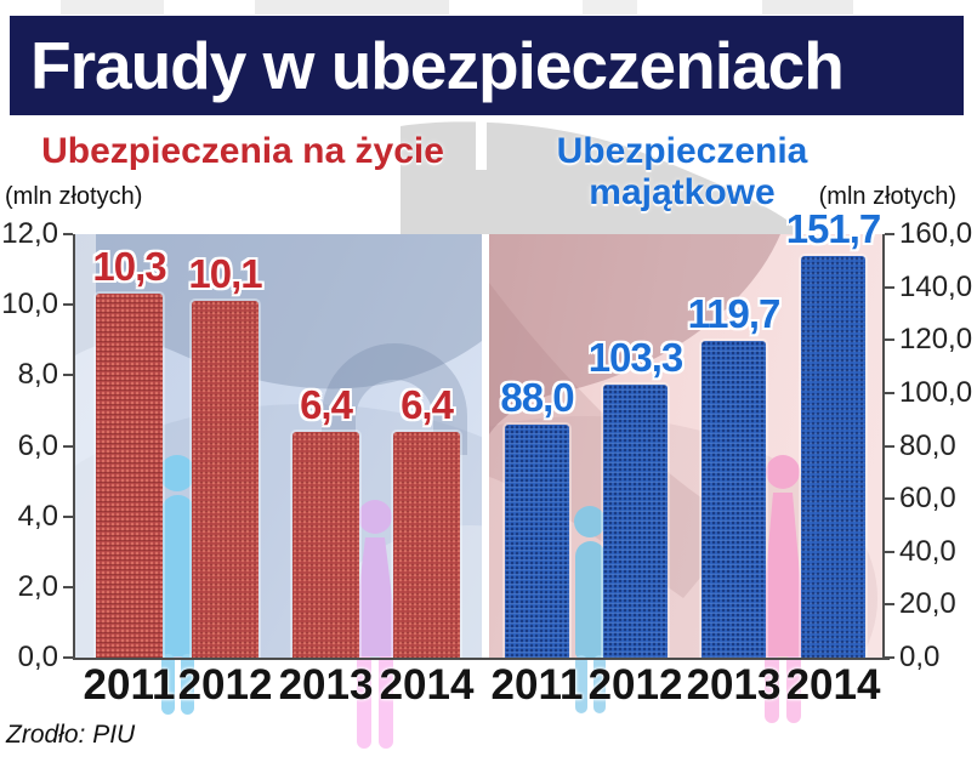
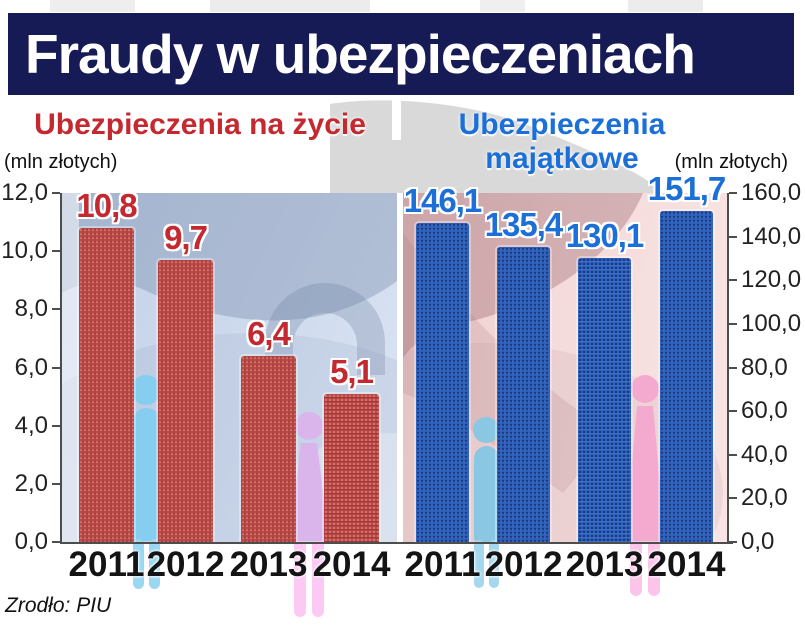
Ubezpieczenia na życie/2011: 10,3 -> 10,8
Ubezpieczenia na życie/2012: 10,1 -> 9,7
Ubezpieczenia na życie/2014: 6,4 -> 5,1
Ubezpieczenia majątkowe/2011: 88,0 -> 146,1
Ubezpieczenia majątkowe/2012: 103,3 -> 135,4
Ubezpieczenia majątkowe/2013: 119,7 -> 130,1
